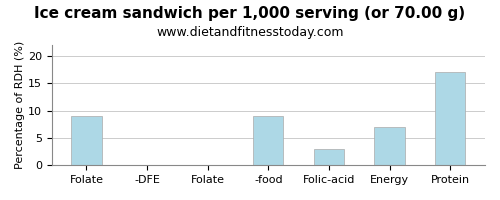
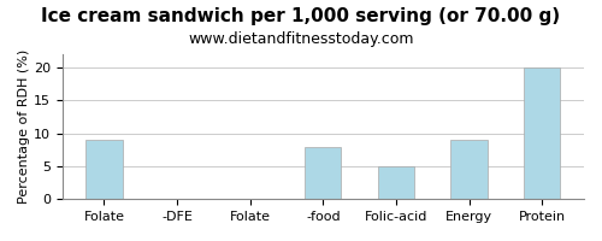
-food: 9 -> 8
Folic-acid: 3 -> 5
Energy: 7 -> 9
Protein: 17 -> 20
